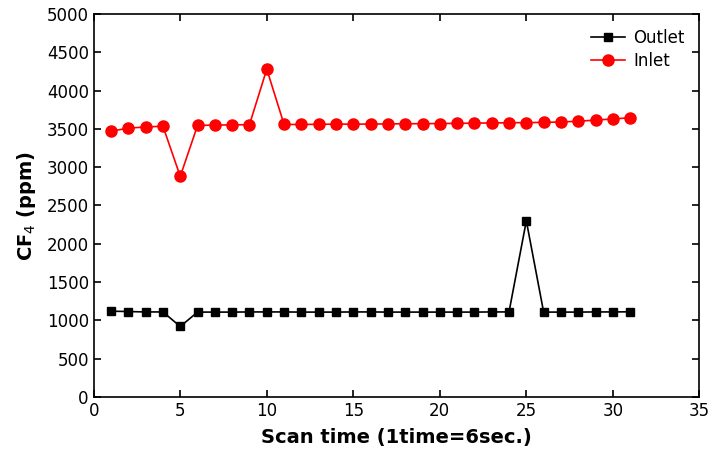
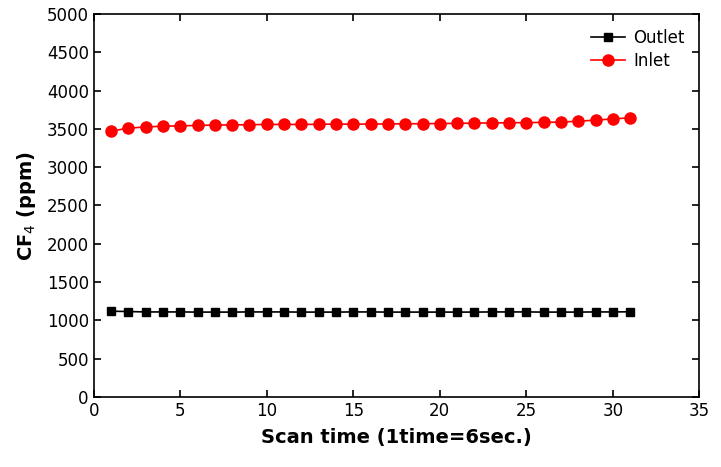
Outlet/5: 920 -> 1110
Inlet/5: 2880 -> 3540
Inlet/10: 4280 -> 3560
Outlet/25: 2300 -> 1110
